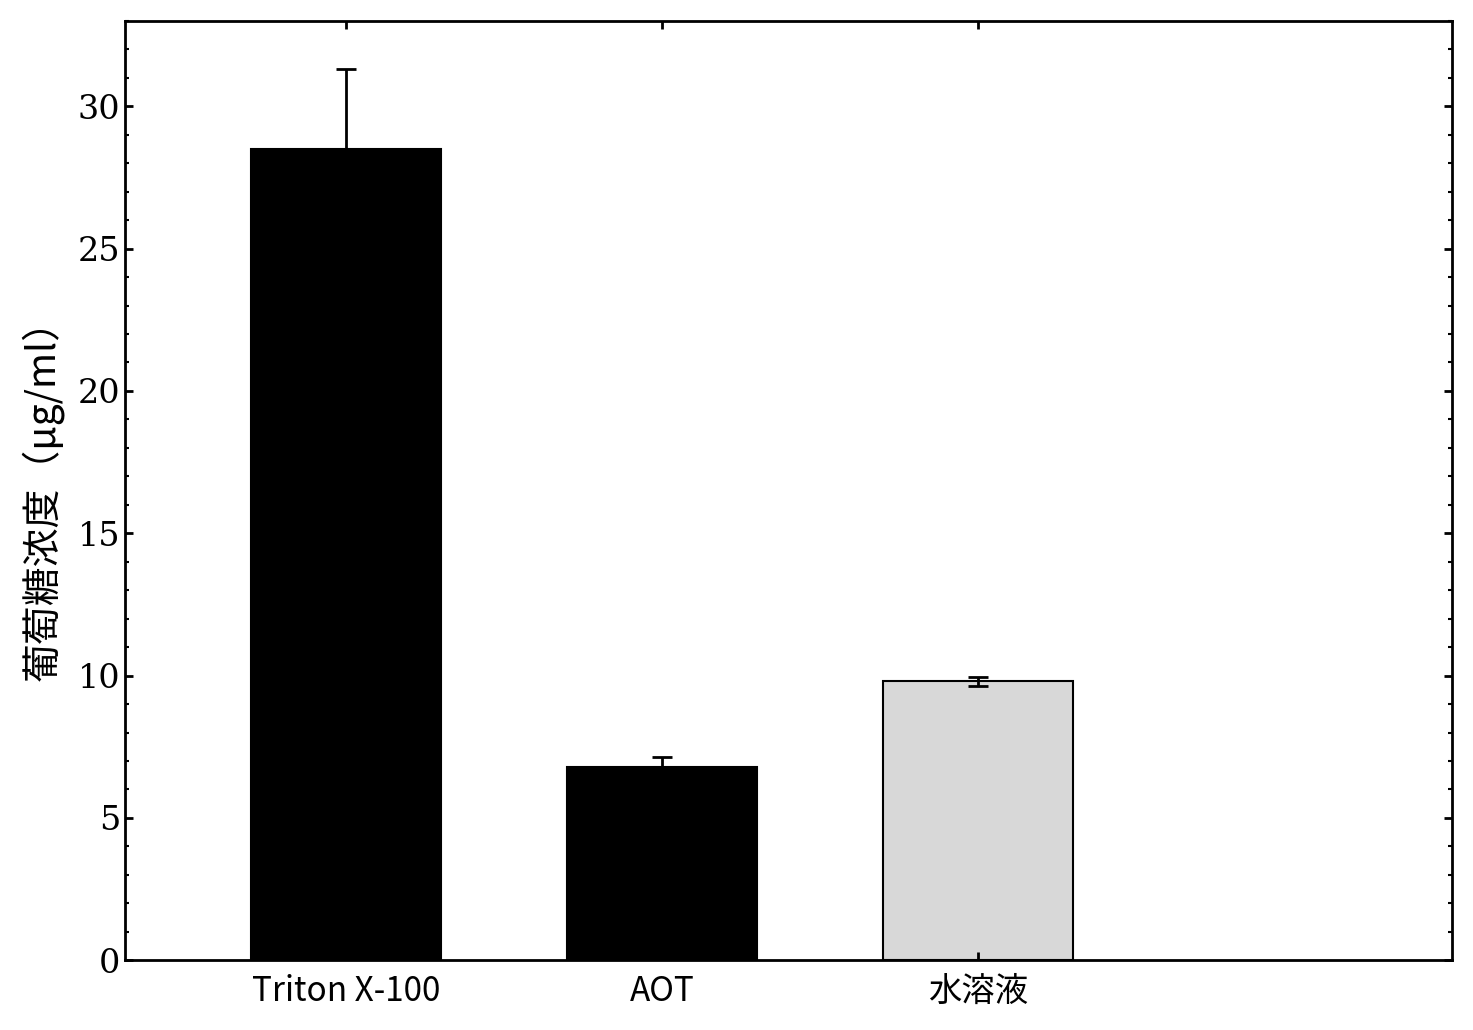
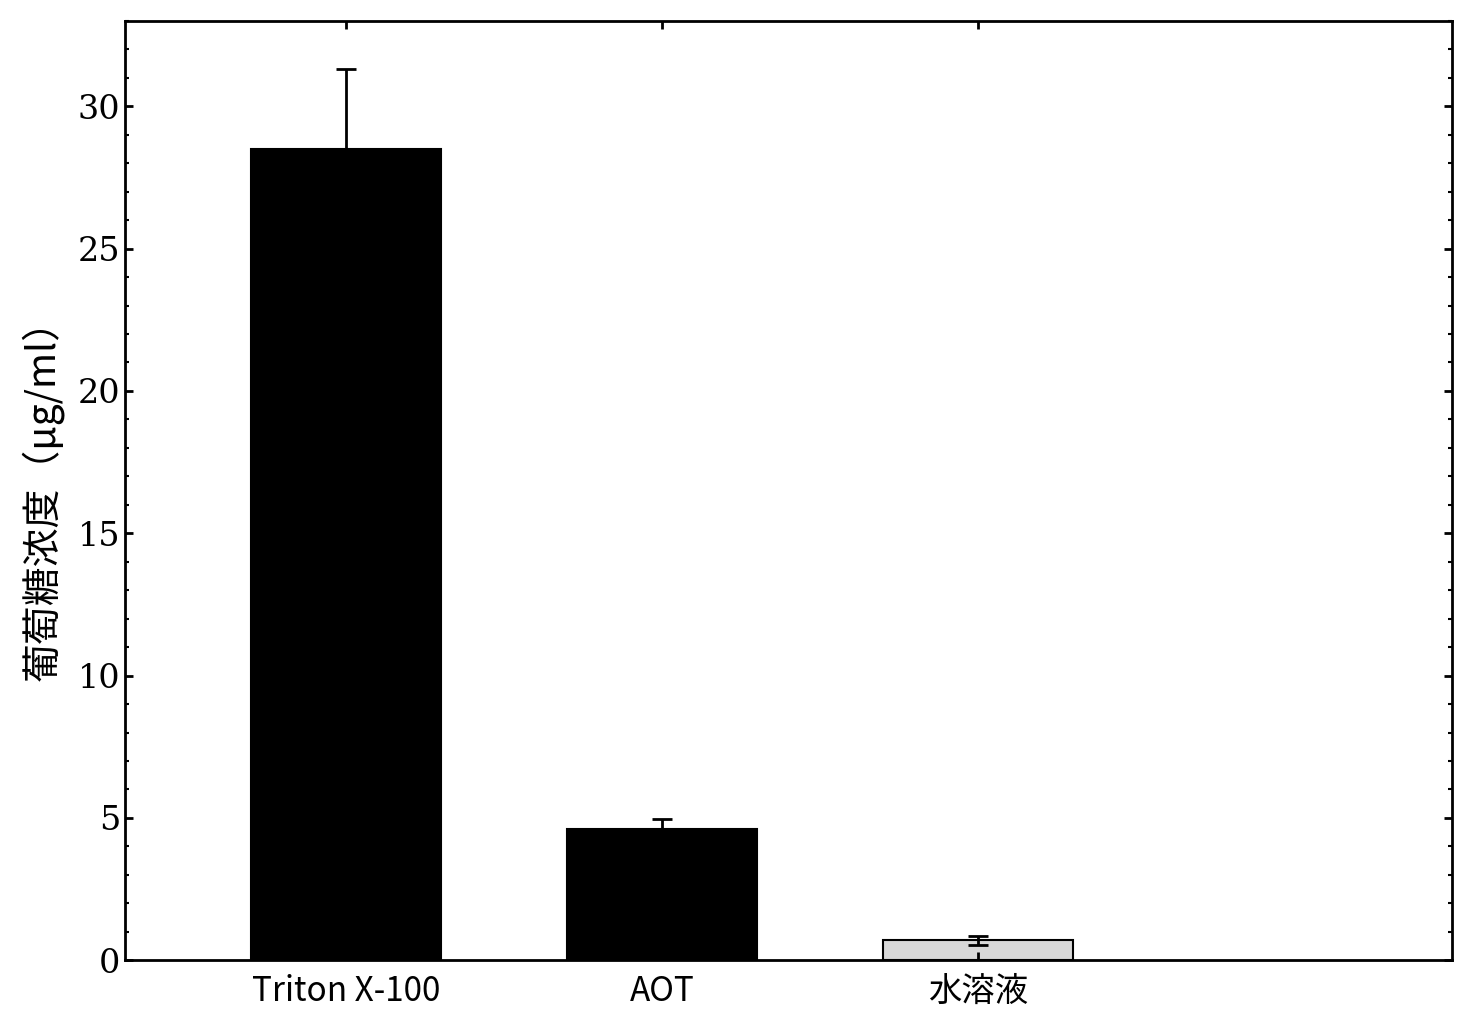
AOT: 6.8 -> 4.6
水溶液: 9.8 -> 0.7
